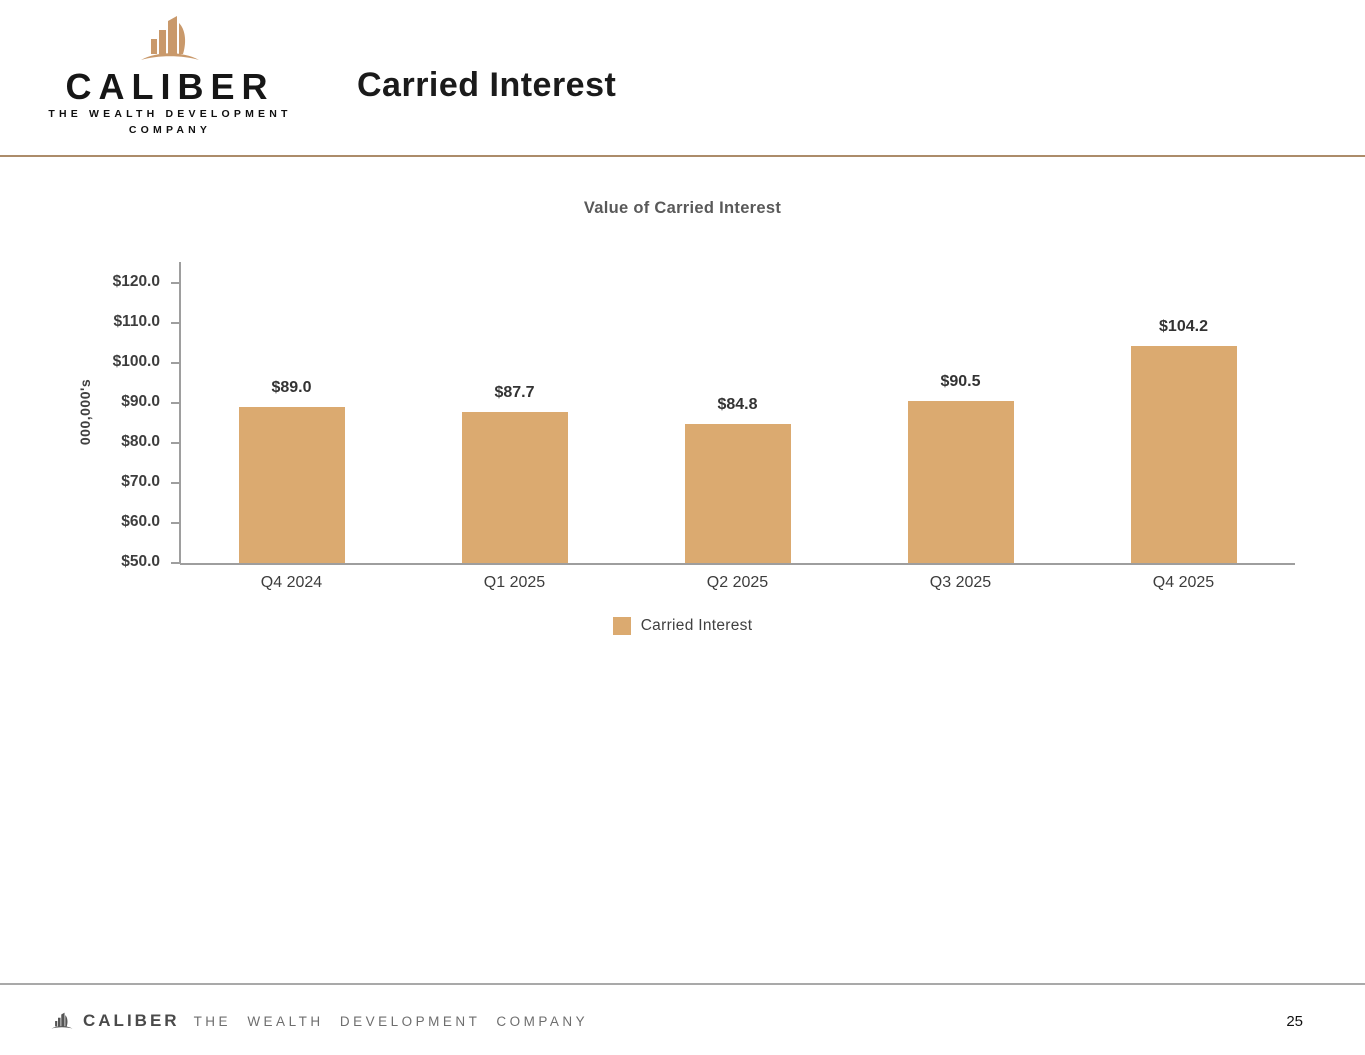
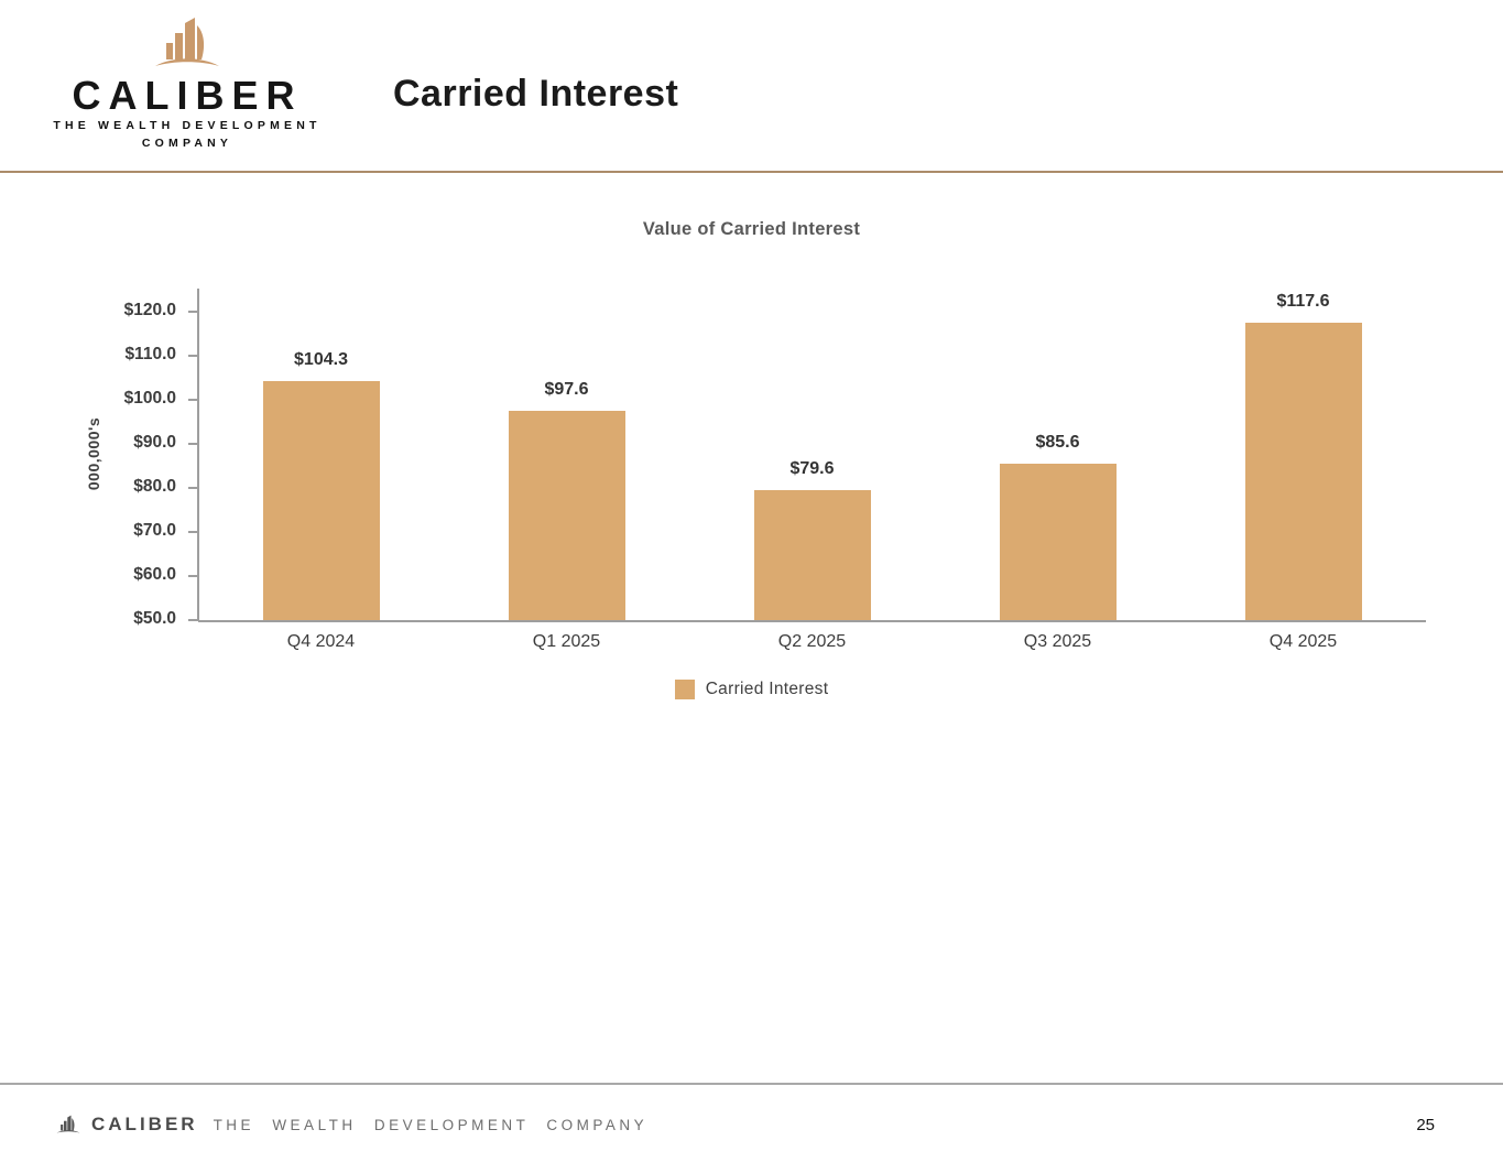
Q4 2024: $89.0 -> $104.3
Q1 2025: $87.7 -> $97.6
Q2 2025: $84.8 -> $79.6
Q3 2025: $90.5 -> $85.6
Q4 2025: $104.2 -> $117.6
